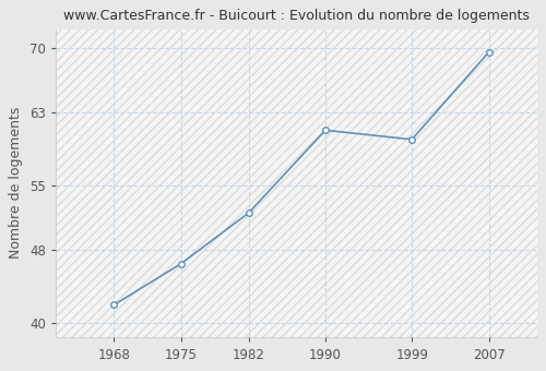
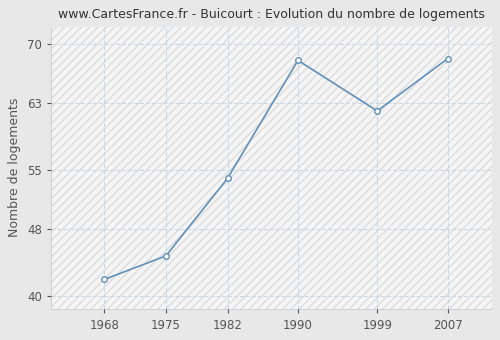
1975: 46.5 -> 44.8
1982: 52.0 -> 54.0
1990: 61.0 -> 68.0
1999: 60.0 -> 62.0
2007: 69.5 -> 68.2
